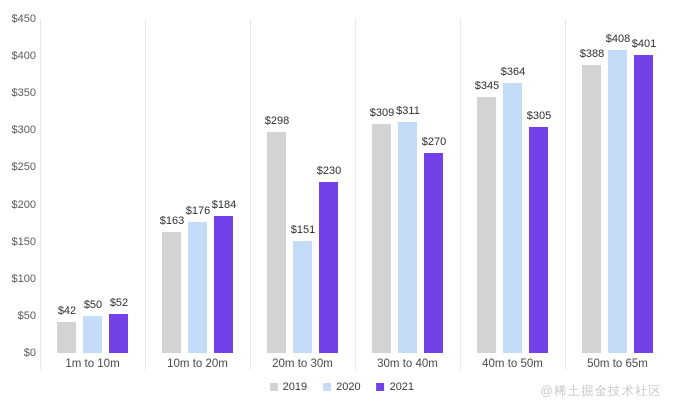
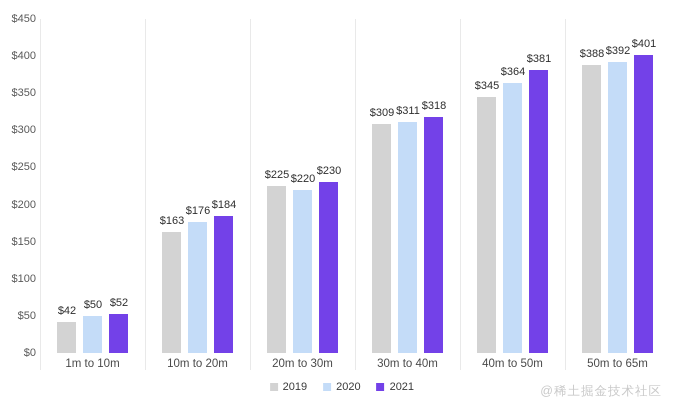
2019/20m to 30m: $298 -> $225
2020/20m to 30m: $151 -> $220
2021/30m to 40m: $270 -> $318
2021/40m to 50m: $305 -> $381
2020/50m to 65m: $408 -> $392
